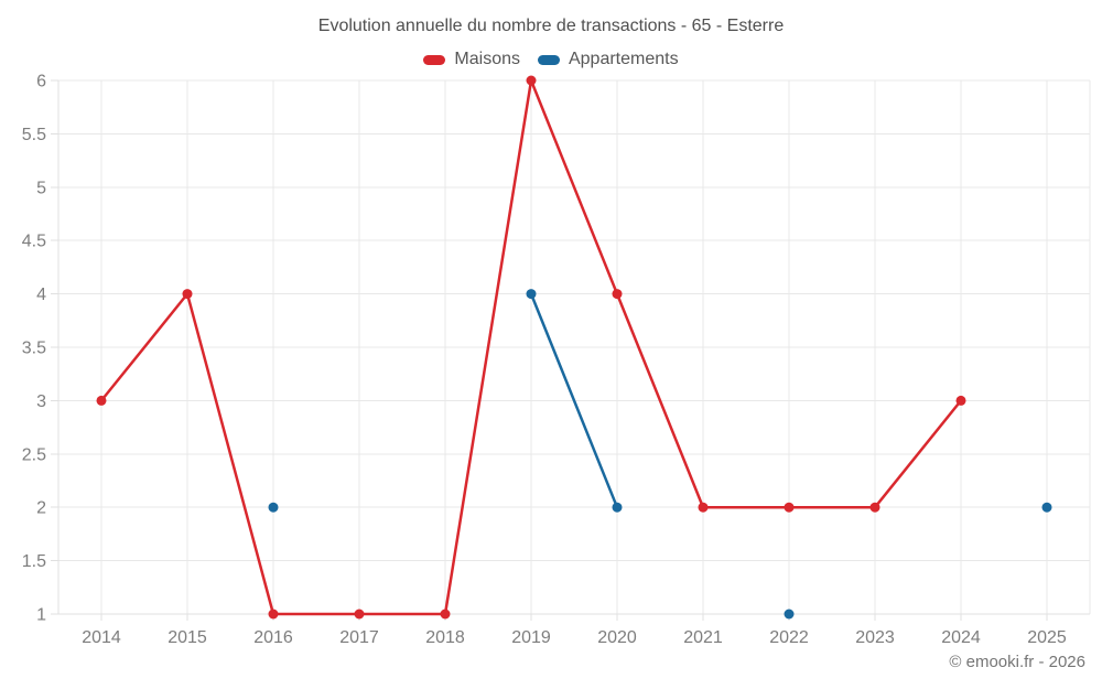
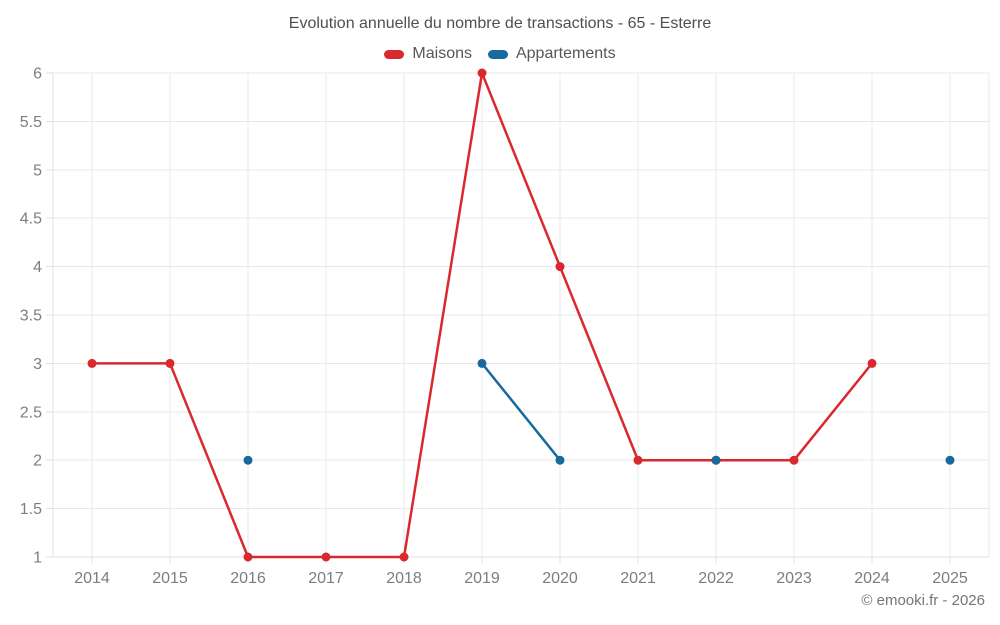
Maisons/2015: 4 -> 3
Appartements/2019: 4 -> 3
Appartements/2022: 1 -> 2
